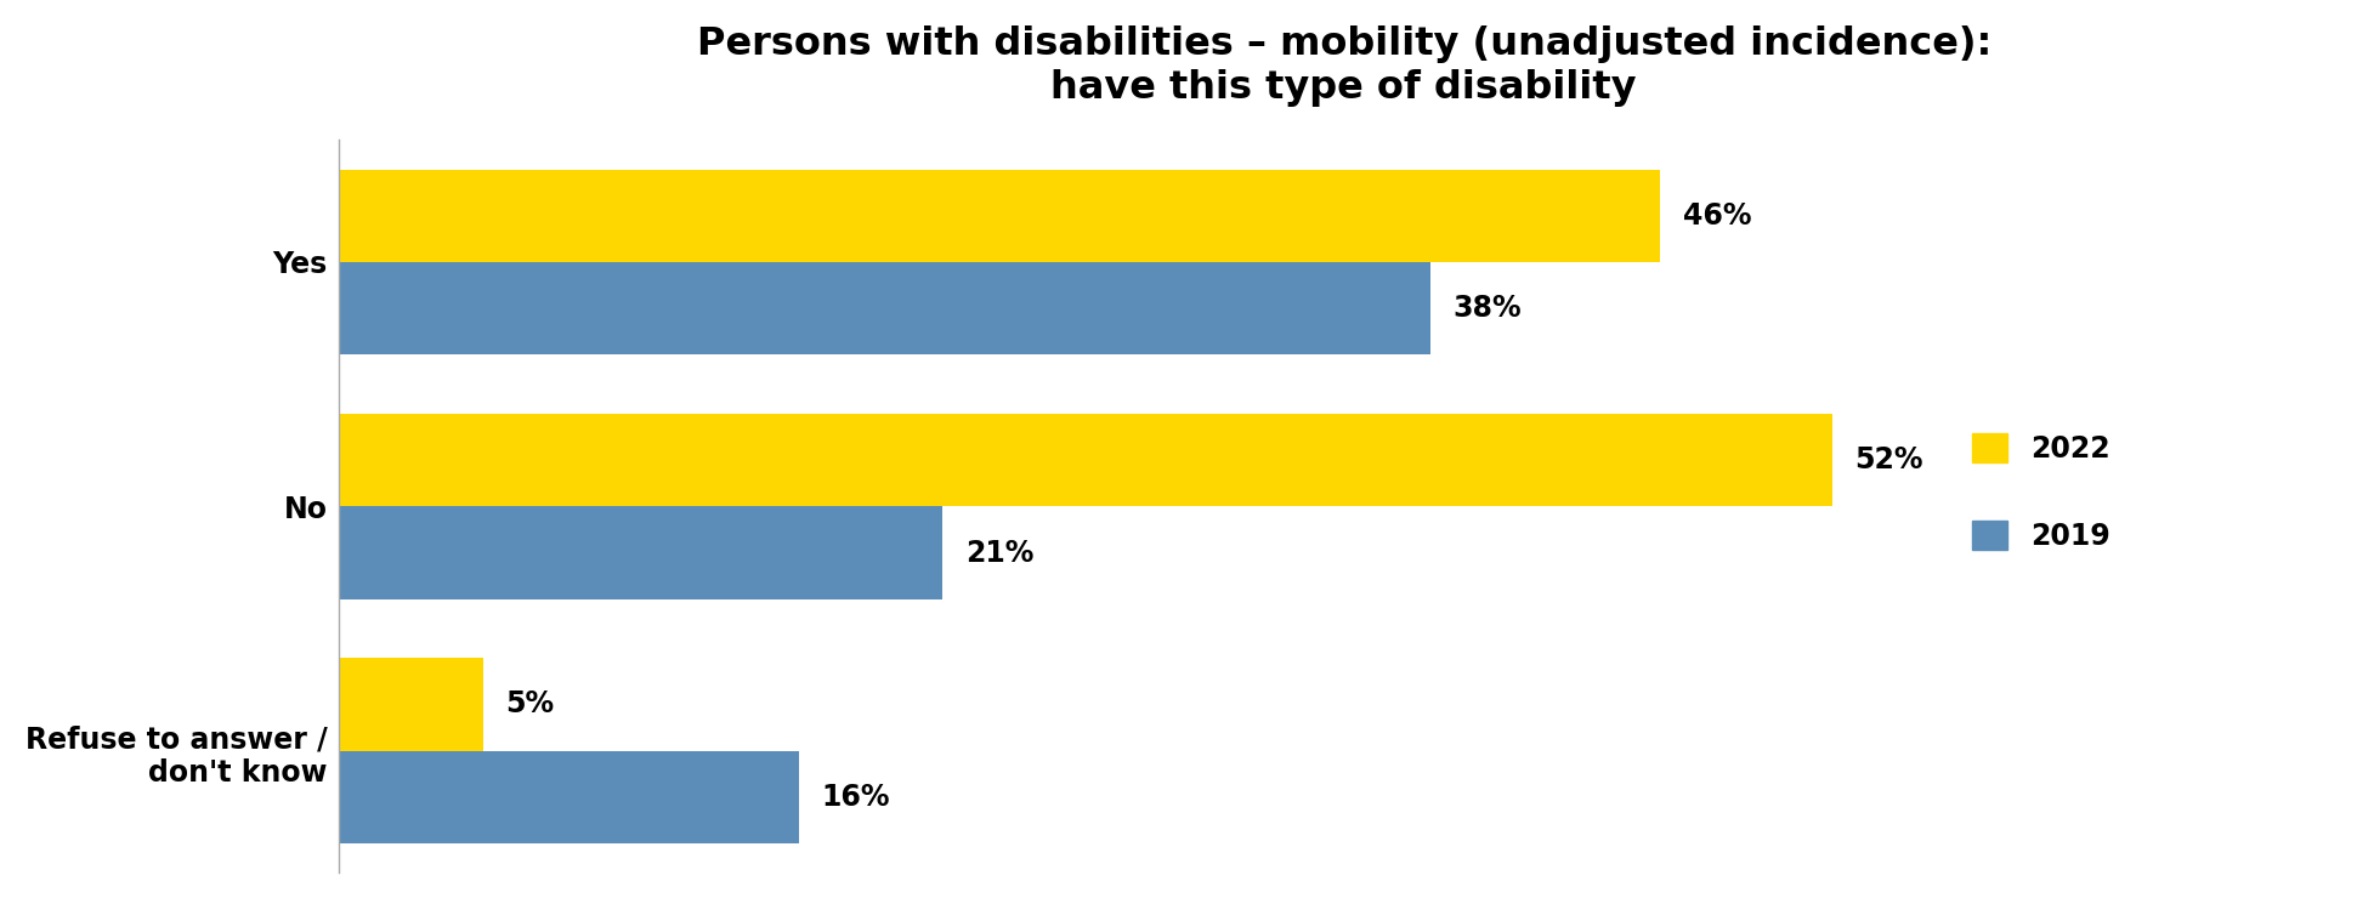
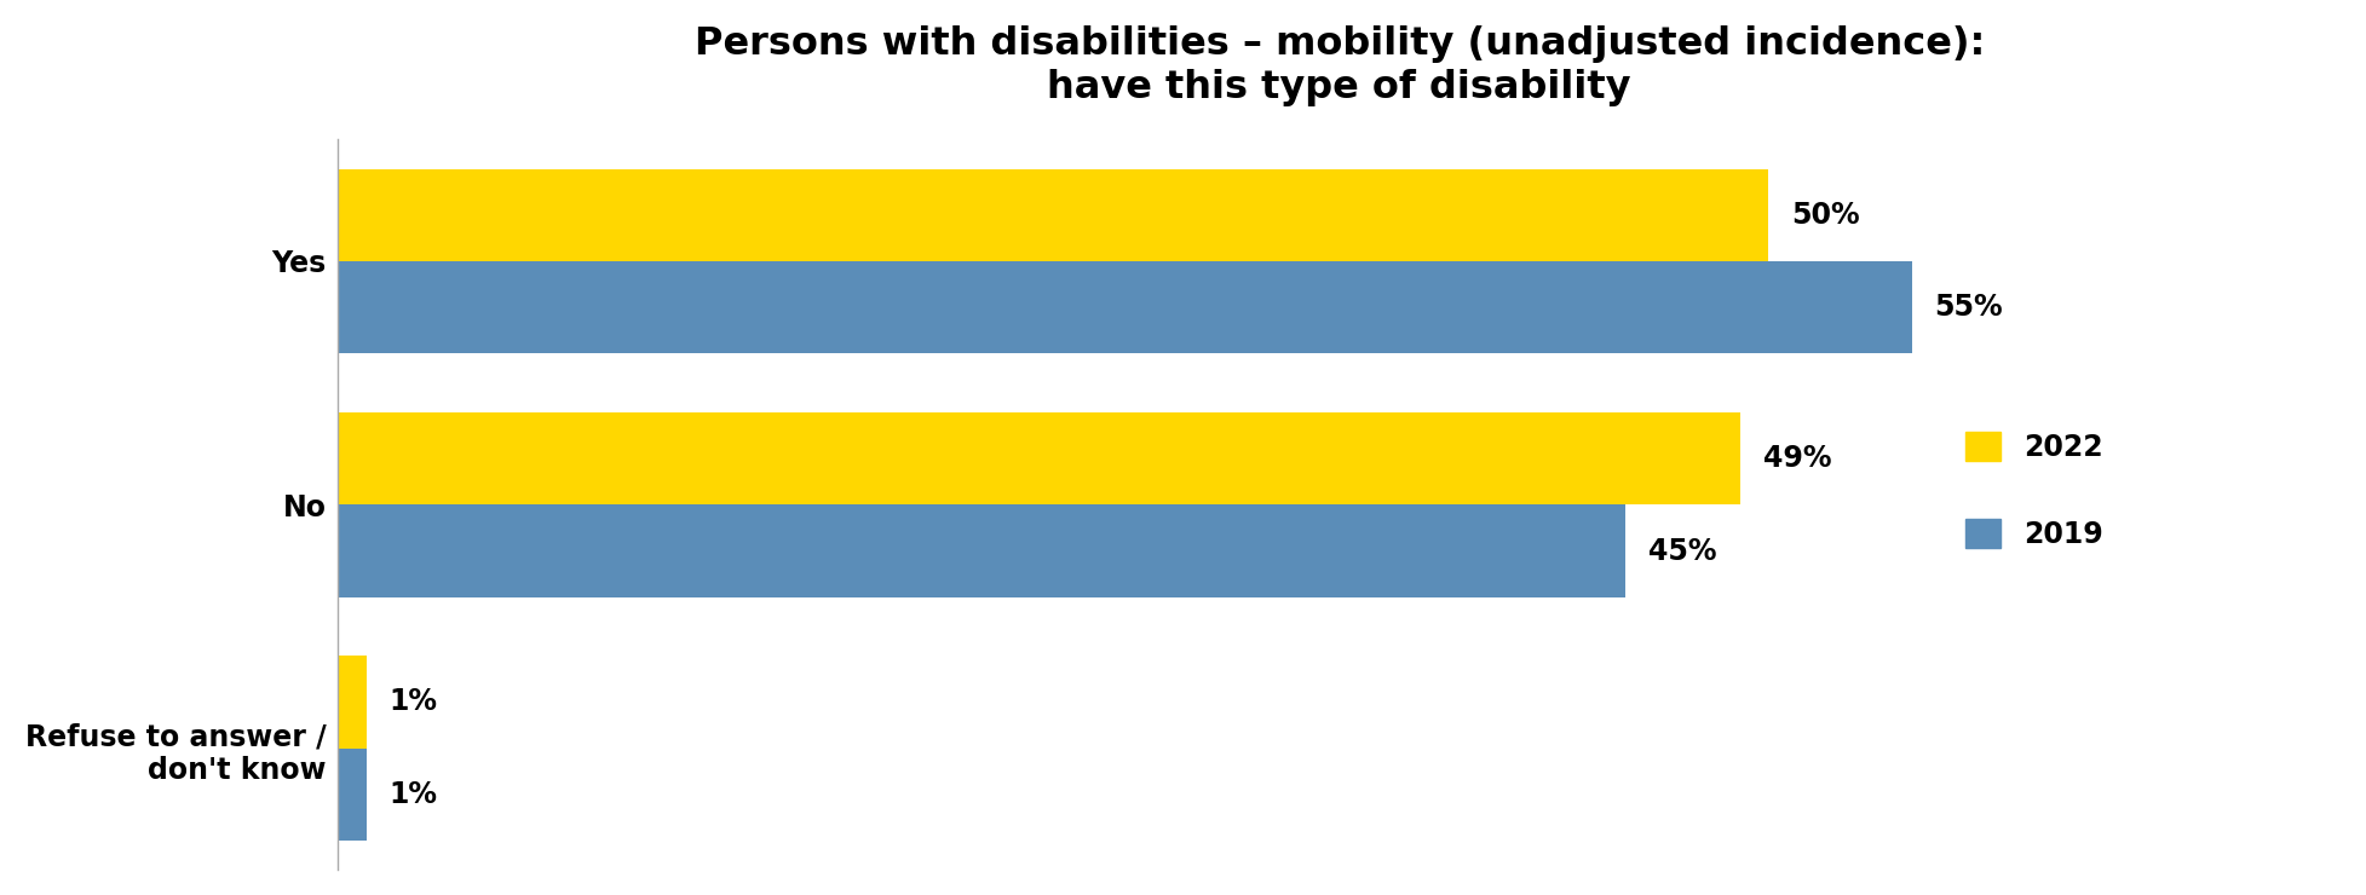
2022/Yes: 46% -> 50%
2019/Yes: 38% -> 55%
2022/No: 52% -> 49%
2019/No: 21% -> 45%
2022/Refuse to answer / don't know: 5% -> 1%
2019/Refuse to answer / don't know: 16% -> 1%
